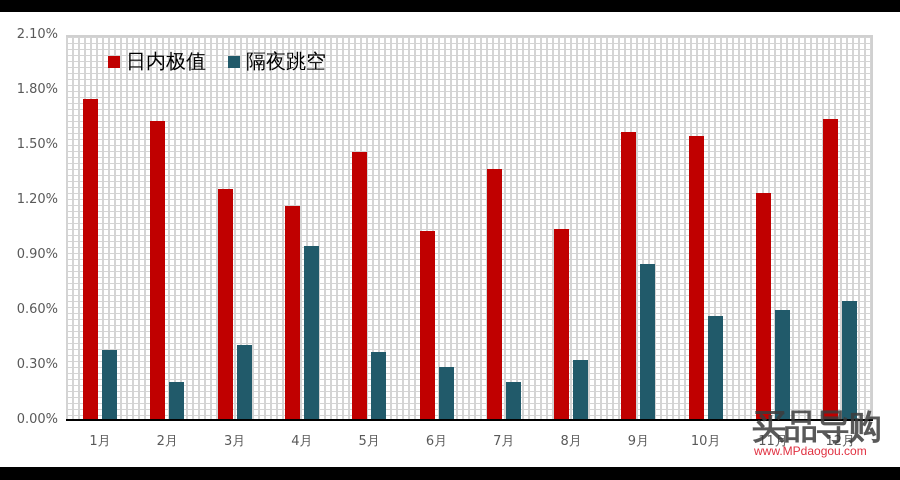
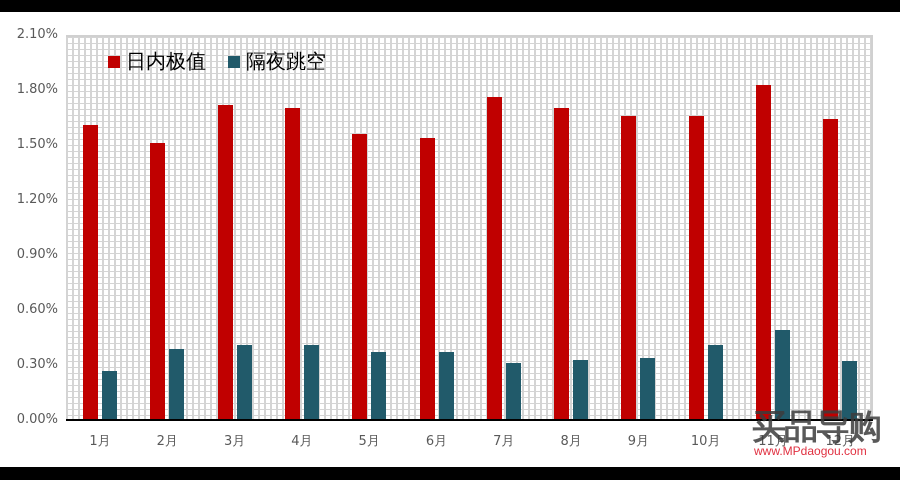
日内极值/1月: 1.75% -> 1.61%
隔夜跳空/1月: 0.38% -> 0.27%
日内极值/2月: 1.63% -> 1.51%
隔夜跳空/2月: 0.21% -> 0.39%
日内极值/3月: 1.26% -> 1.72%
日内极值/4月: 1.17% -> 1.70%
隔夜跳空/4月: 0.95% -> 0.41%
日内极值/5月: 1.46% -> 1.56%
日内极值/6月: 1.03% -> 1.54%
隔夜跳空/6月: 0.29% -> 0.37%
日内极值/7月: 1.37% -> 1.76%
隔夜跳空/7月: 0.21% -> 0.31%
日内极值/8月: 1.04% -> 1.70%
日内极值/9月: 1.57% -> 1.66%
隔夜跳空/9月: 0.85% -> 0.34%
日内极值/10月: 1.55% -> 1.66%
隔夜跳空/10月: 0.57% -> 0.41%
日内极值/11月: 1.24% -> 1.83%
隔夜跳空/11月: 0.60% -> 0.49%
隔夜跳空/12月: 0.65% -> 0.32%
